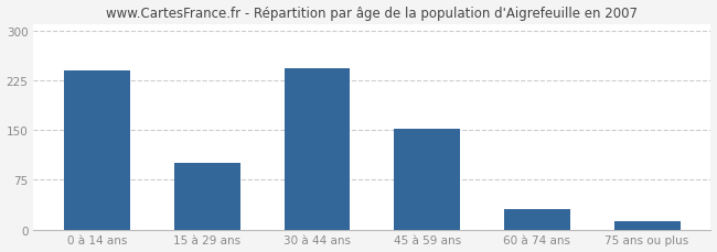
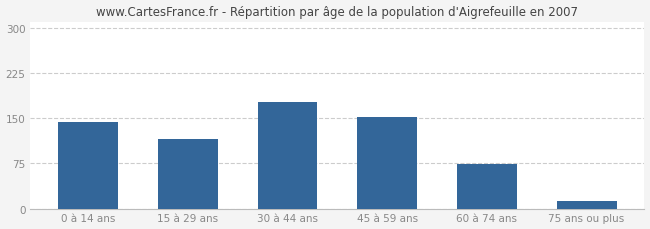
0 à 14 ans: 240 -> 144
15 à 29 ans: 100 -> 116
30 à 44 ans: 243 -> 176
60 à 74 ans: 30 -> 74
